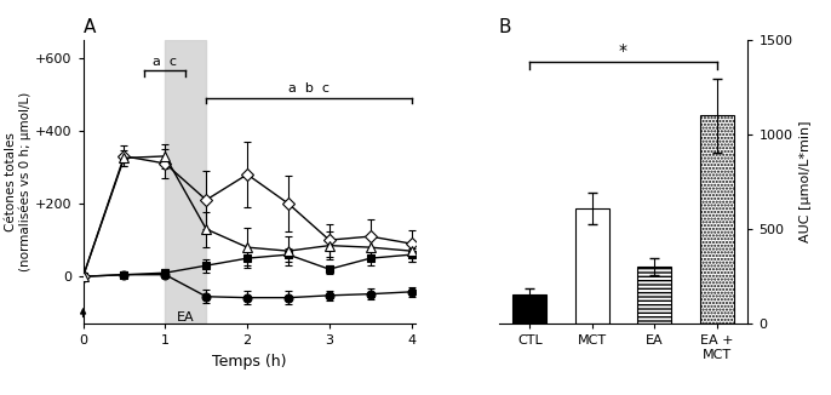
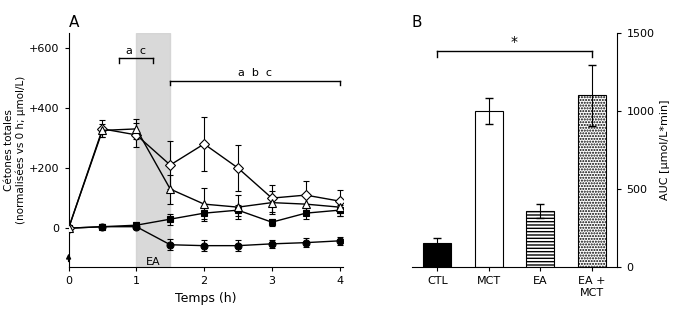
B/MCT: 610 -> 1000
B/EA: 300 -> 360
